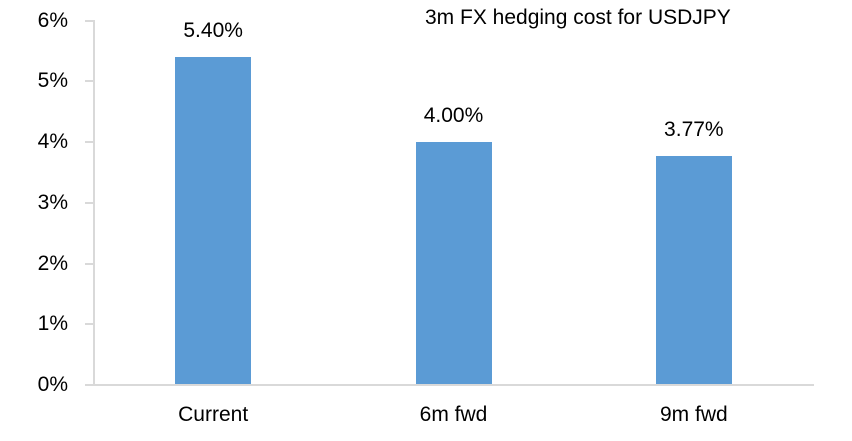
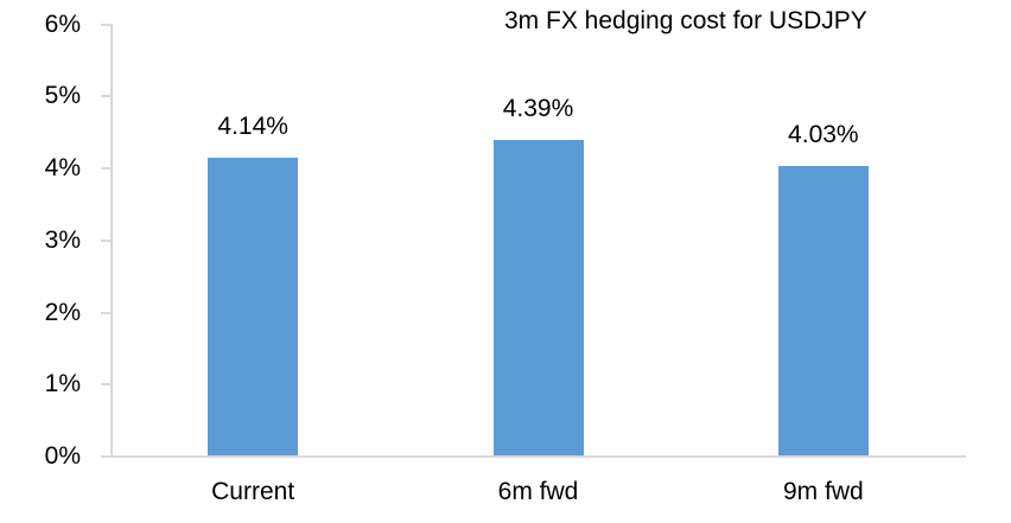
Current: 5.40% -> 4.14%
6m fwd: 4.00% -> 4.39%
9m fwd: 3.77% -> 4.03%
